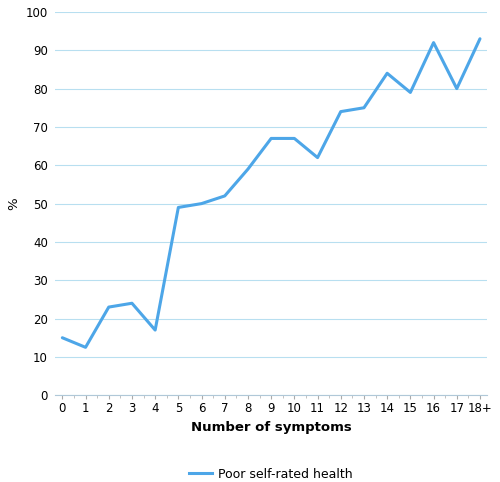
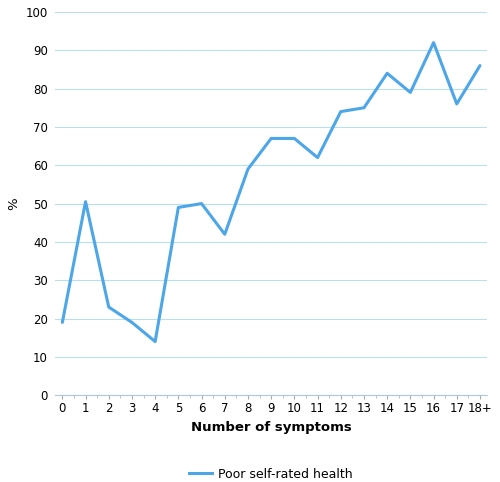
0: 15.0 -> 19.0
1: 12.5 -> 50.5
3: 24.0 -> 19.0
4: 17.0 -> 14.0
7: 52.0 -> 42.0
17: 80.0 -> 76.0
18+: 93.0 -> 86.0
